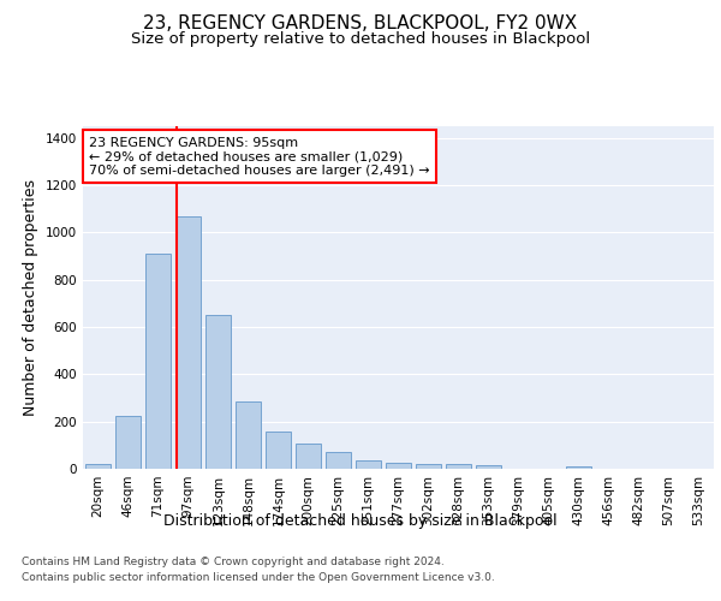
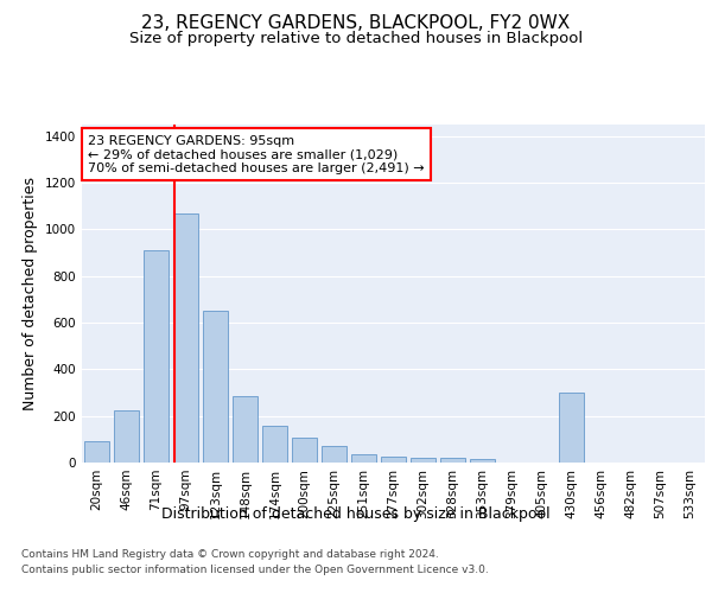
20sqm: 20 -> 90
430sqm: 10 -> 300
